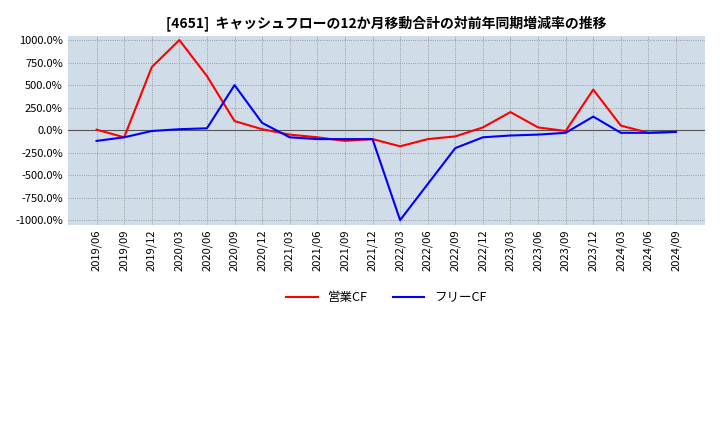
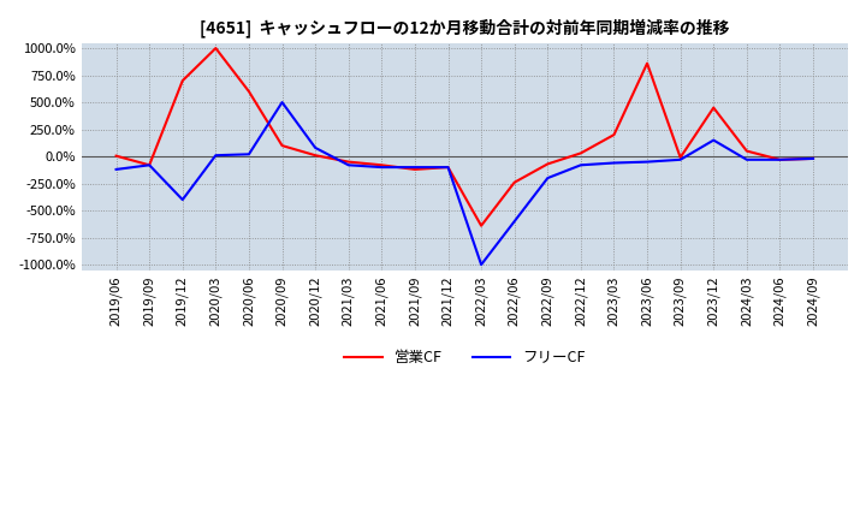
フリーCF/2019/12: -10% -> -400%
営業CF/2022/03: -180% -> -640%
営業CF/2022/06: -100% -> -240%
営業CF/2023/06: 30% -> 860%
